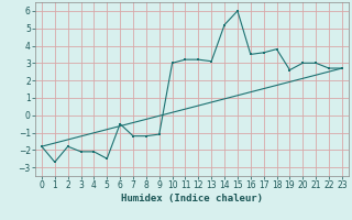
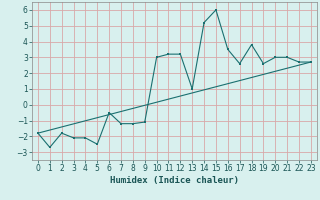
13: 3.1 -> 1.0
17: 3.6 -> 2.6
